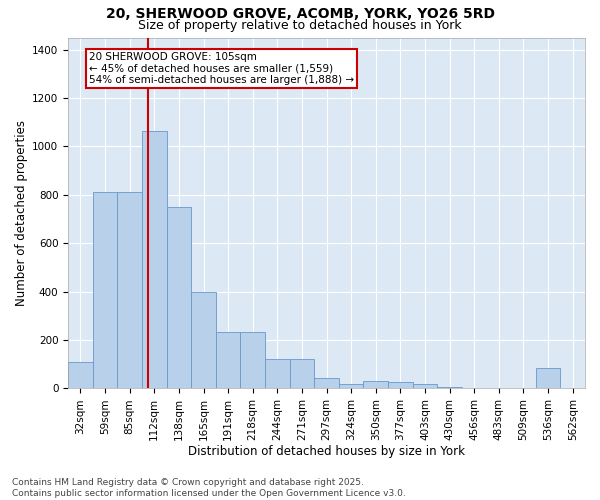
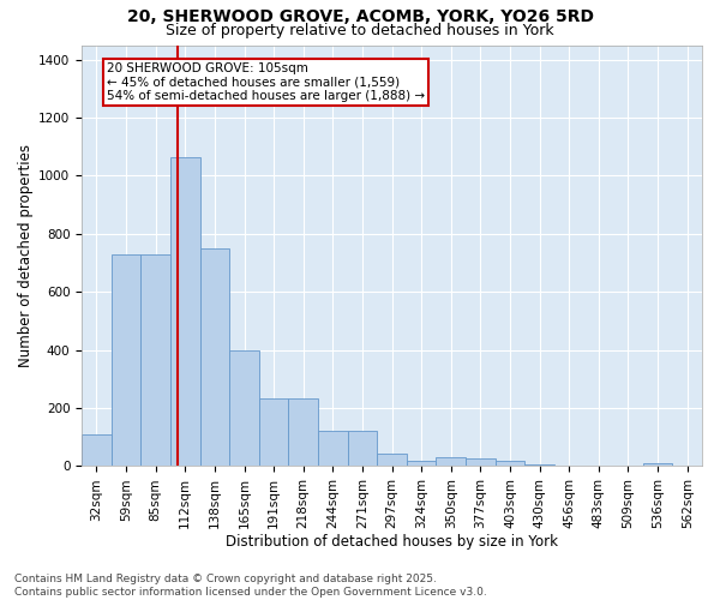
59sqm: 810 -> 730
85sqm: 810 -> 730
536sqm: 85 -> 10
